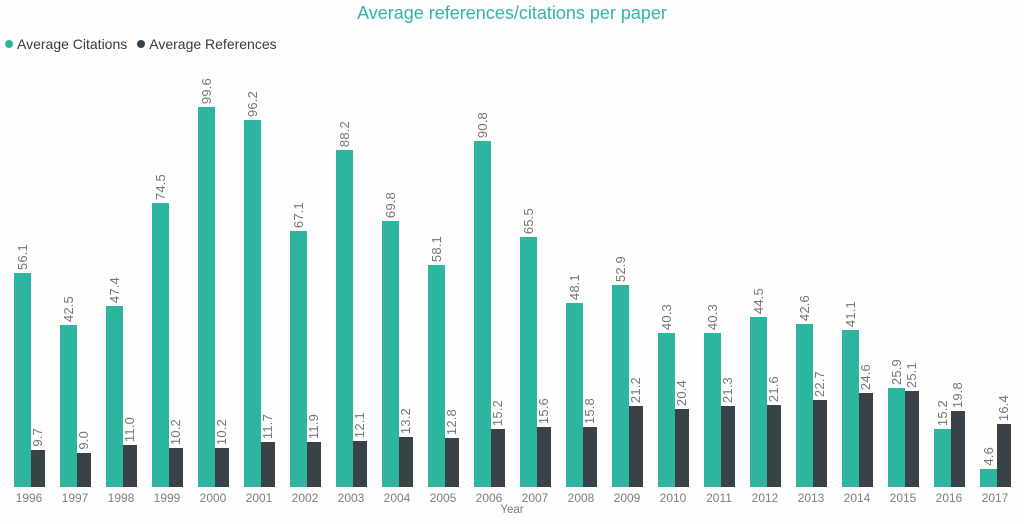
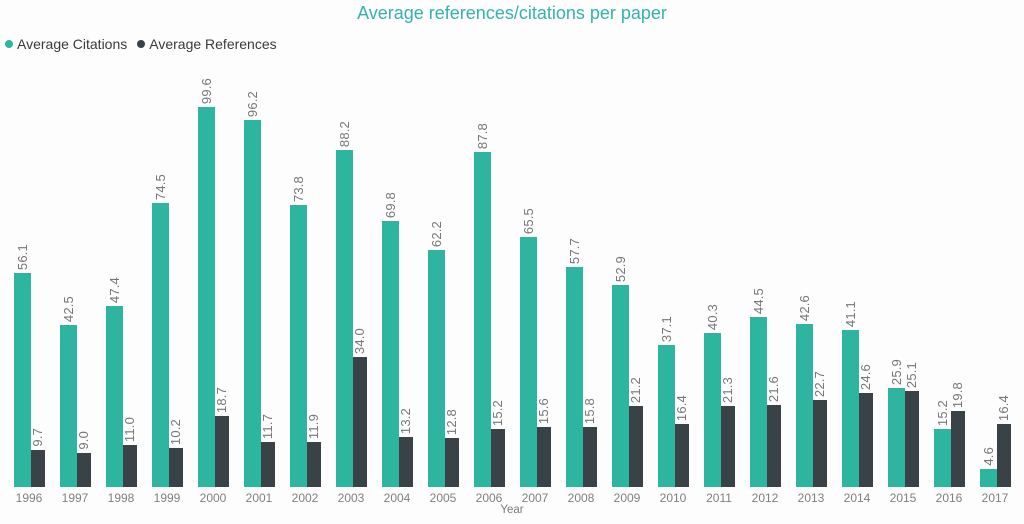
Average References/2000: 10.2 -> 18.7
Average Citations/2002: 67.1 -> 73.8
Average References/2003: 12.1 -> 34.0
Average Citations/2005: 58.1 -> 62.2
Average Citations/2006: 90.8 -> 87.8
Average Citations/2008: 48.1 -> 57.7
Average Citations/2010: 40.3 -> 37.1
Average References/2010: 20.4 -> 16.4
